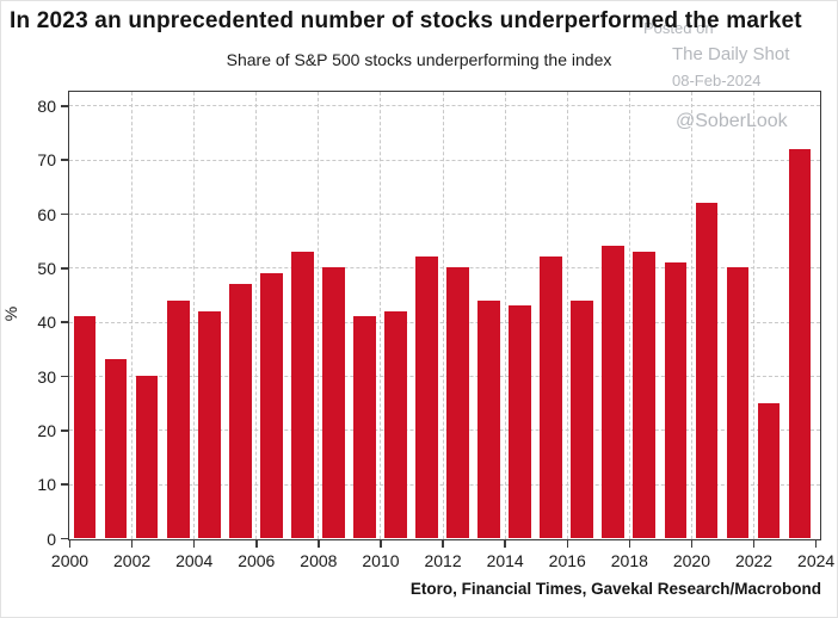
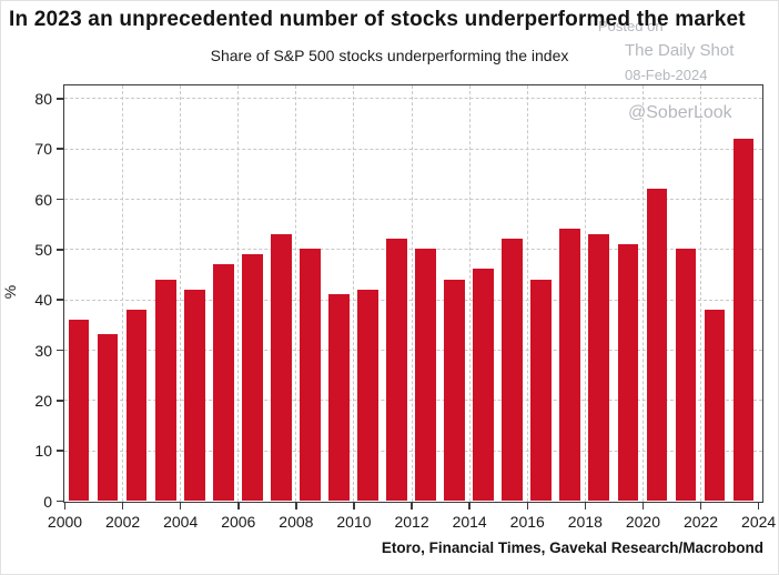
2000: 41 -> 36
2002: 30 -> 38
2014: 43 -> 46
2022: 25 -> 38
